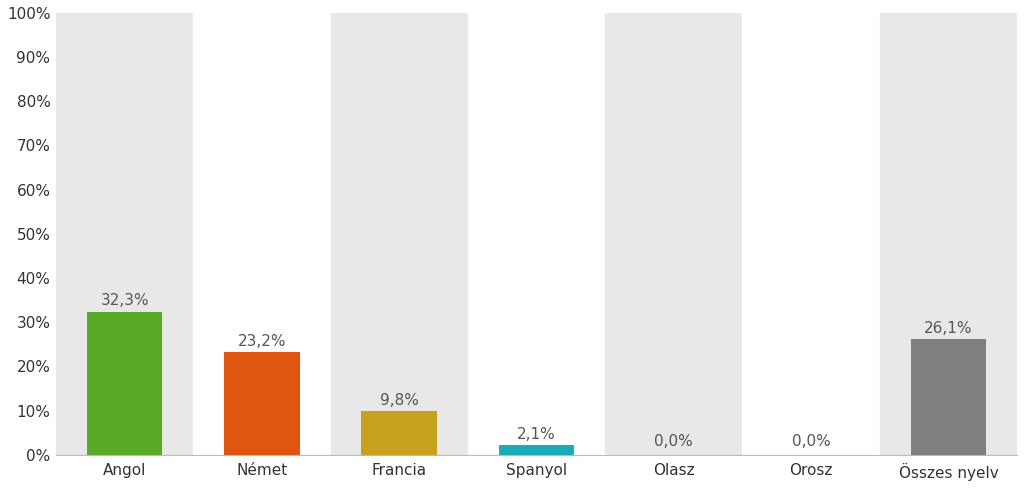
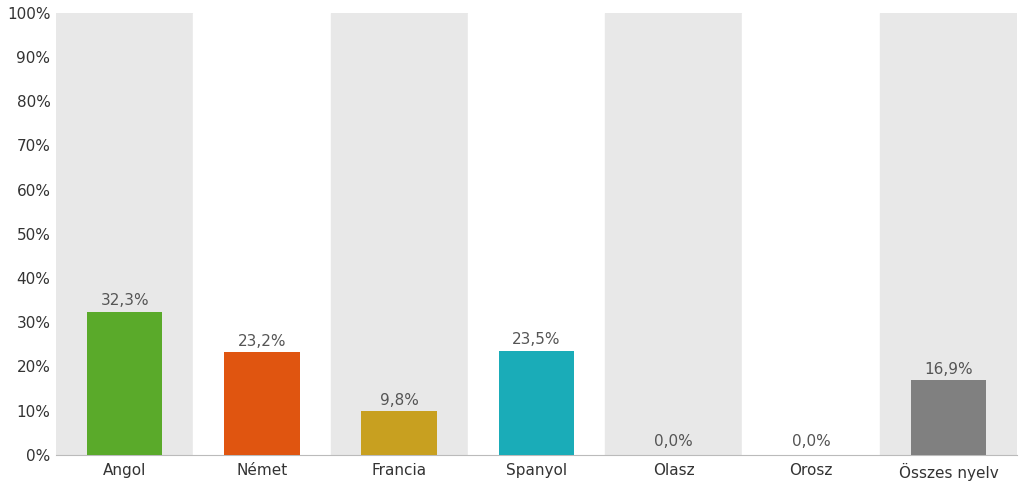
Spanyol: 2,1% -> 23,5%
Összes nyelv: 26,1% -> 16,9%
